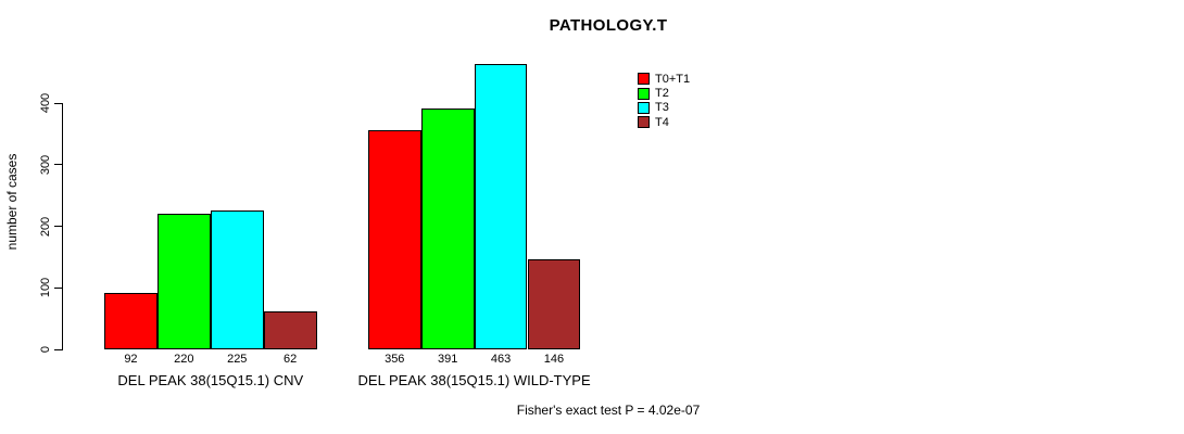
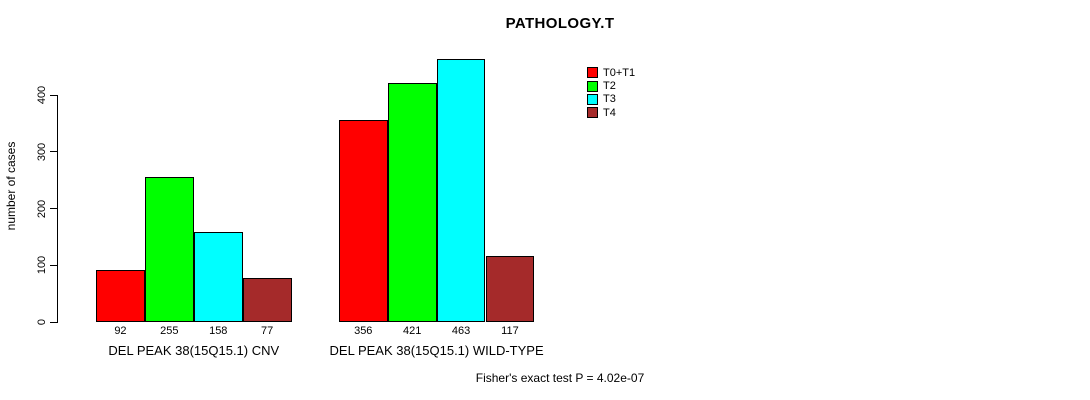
T2/DEL PEAK 38(15Q15.1) CNV: 220 -> 255
T3/DEL PEAK 38(15Q15.1) CNV: 225 -> 158
T4/DEL PEAK 38(15Q15.1) CNV: 62 -> 77
T2/DEL PEAK 38(15Q15.1) WILD-TYPE: 391 -> 421
T4/DEL PEAK 38(15Q15.1) WILD-TYPE: 146 -> 117
